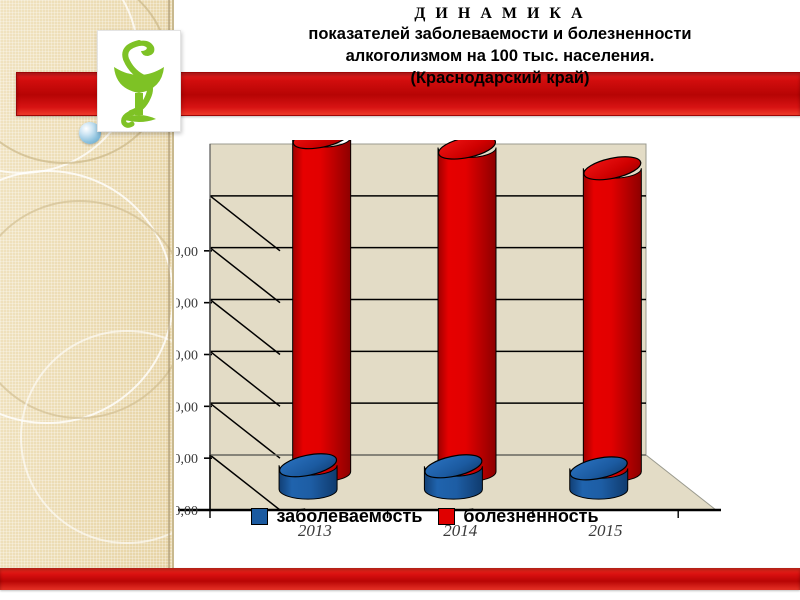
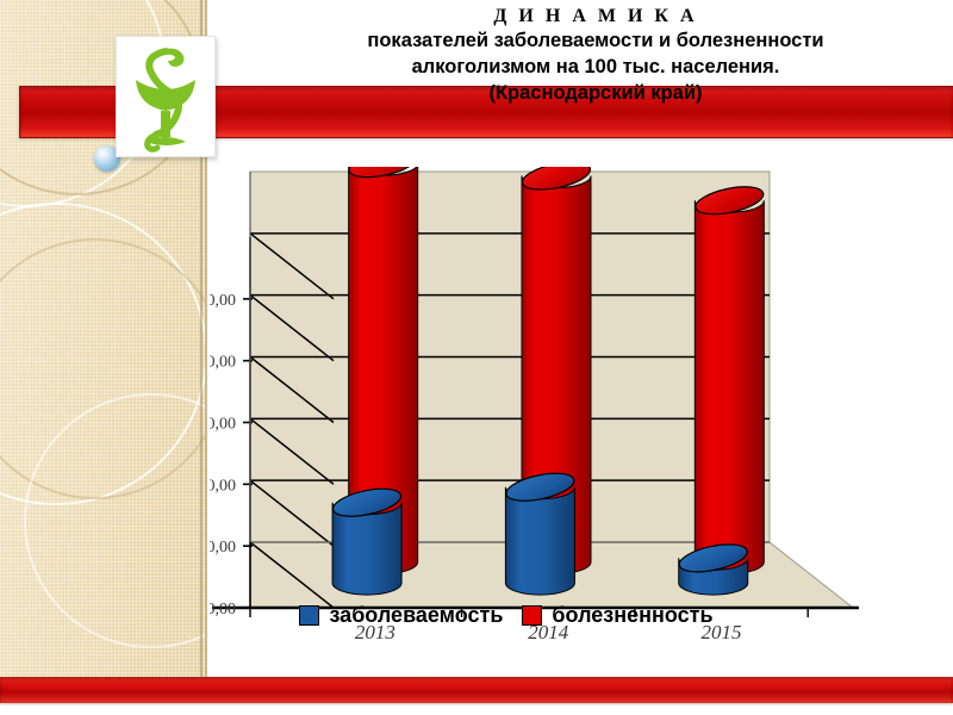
заболеваемость/2013: 90 -> 260
заболеваемость/2014: 90 -> 310
